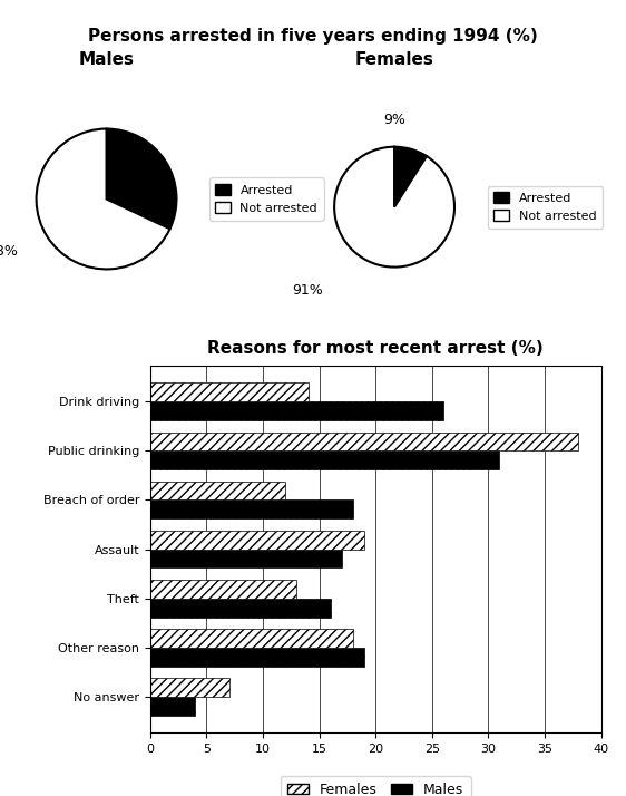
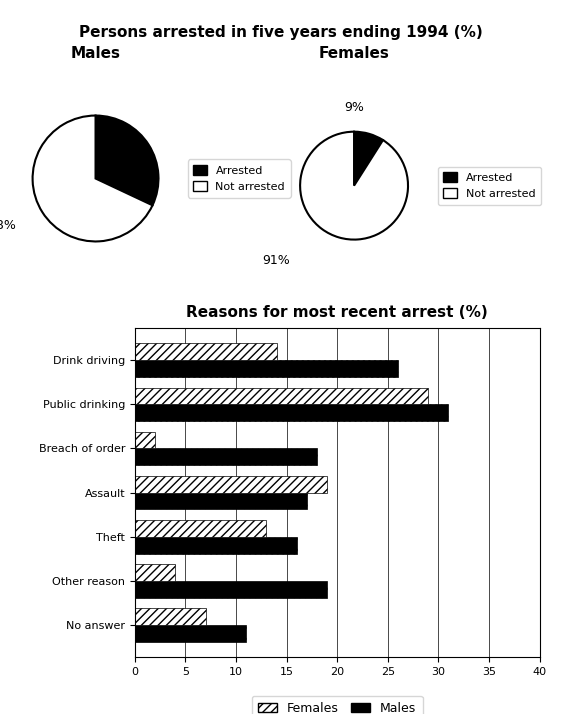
Females/Public drinking: 38 -> 29
Females/Breach of order: 12 -> 2
Females/Other reason: 18 -> 4
Males/No answer: 4 -> 11
